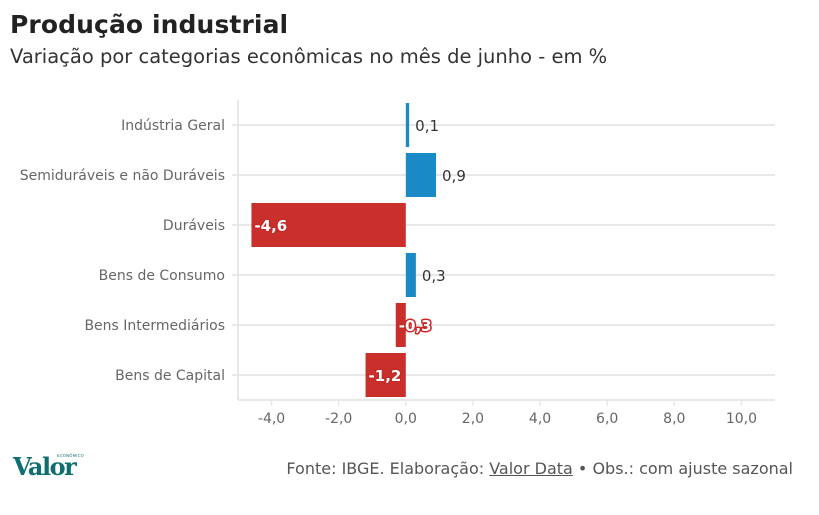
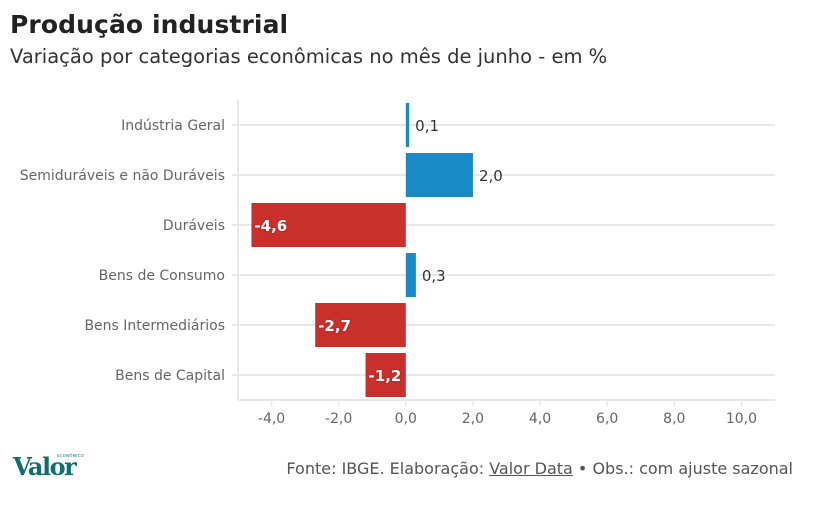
Semiduráveis e não Duráveis: 0,9 -> 2,0
Bens Intermediários: -0,3 -> -2,7
